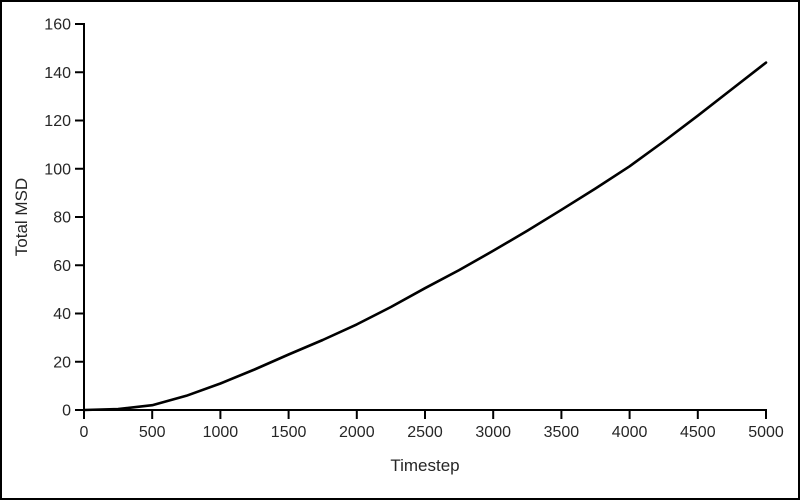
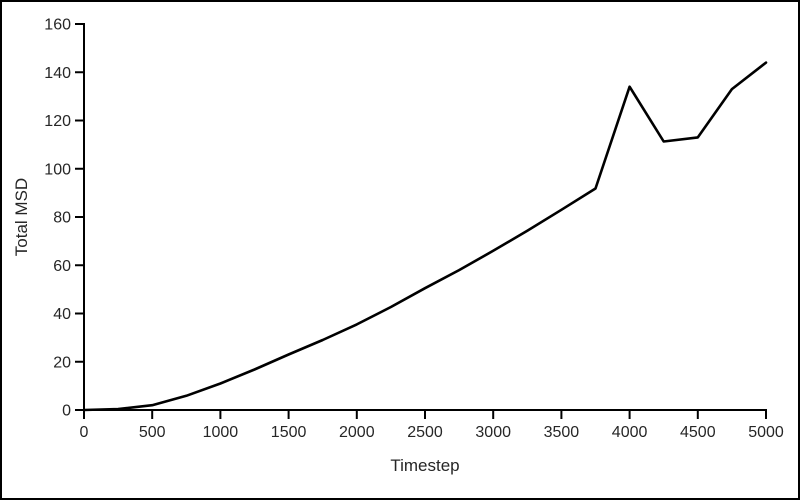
4000: 101 -> 134
4500: 122 -> 113
